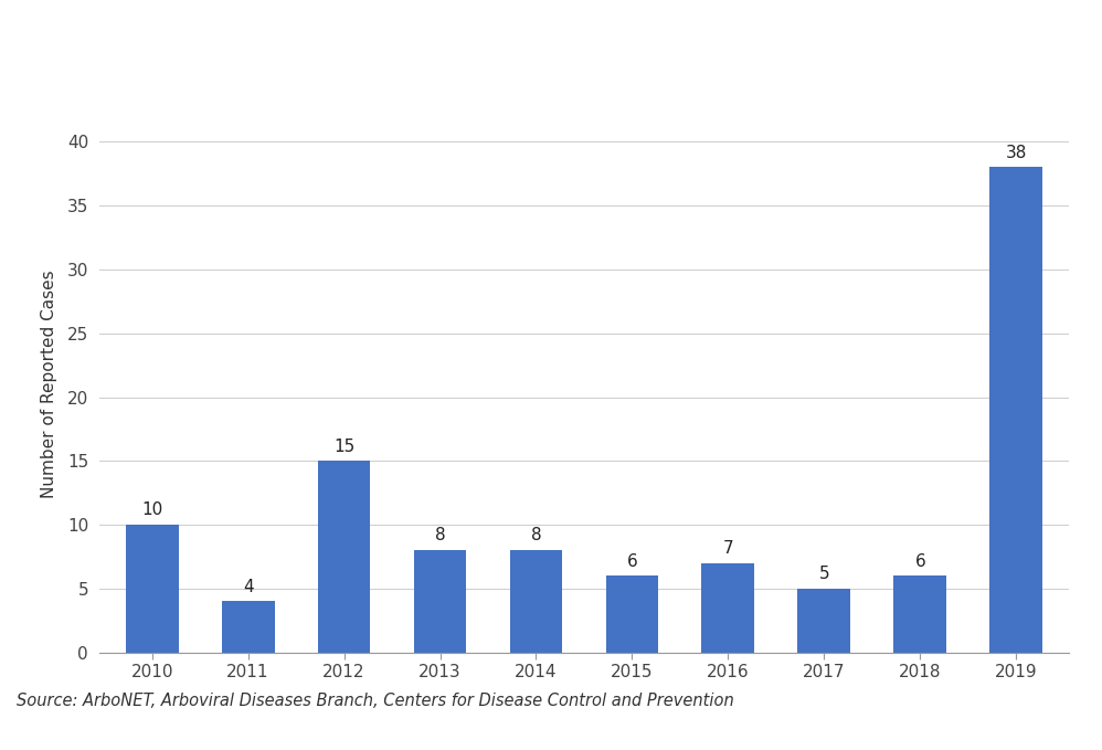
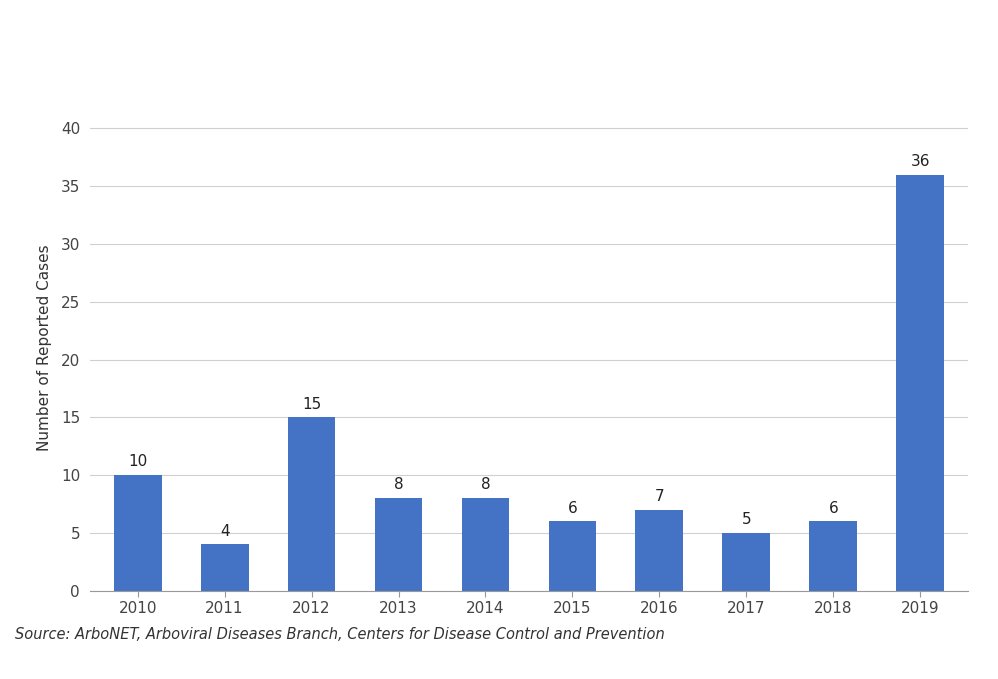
2019: 38 -> 36
